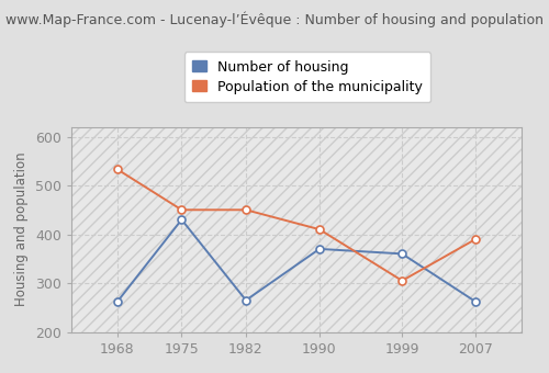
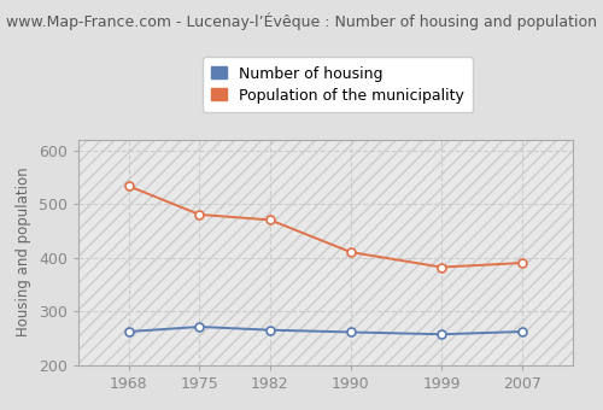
Number of housing/1975: 430 -> 271
Population of the municipality/1975: 450 -> 480
Population of the municipality/1982: 450 -> 470
Number of housing/1990: 370 -> 261
Number of housing/1999: 360 -> 257
Population of the municipality/1999: 305 -> 382
